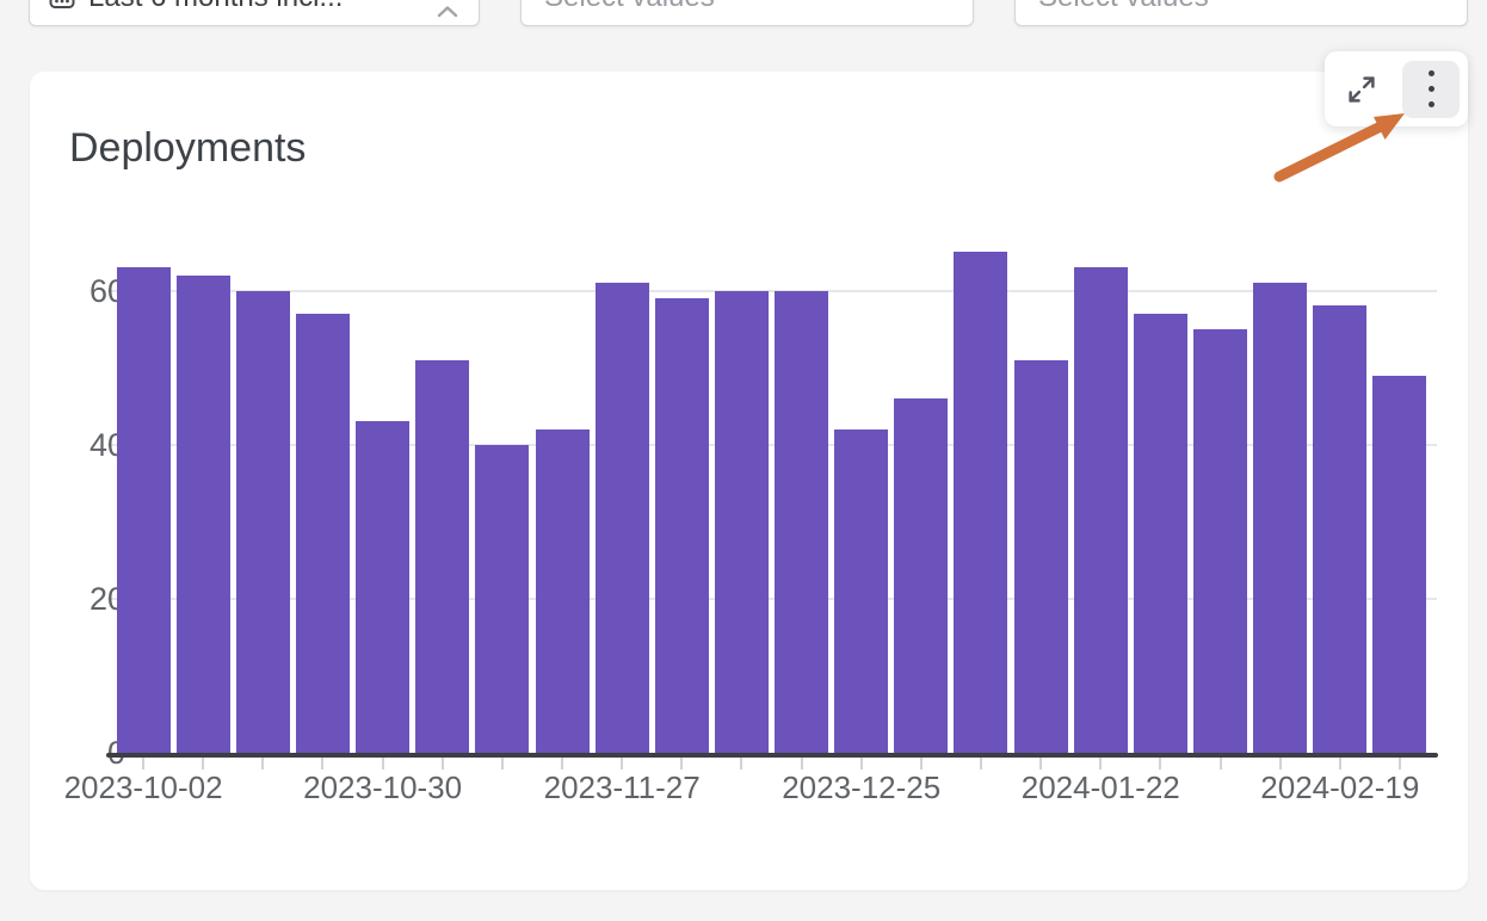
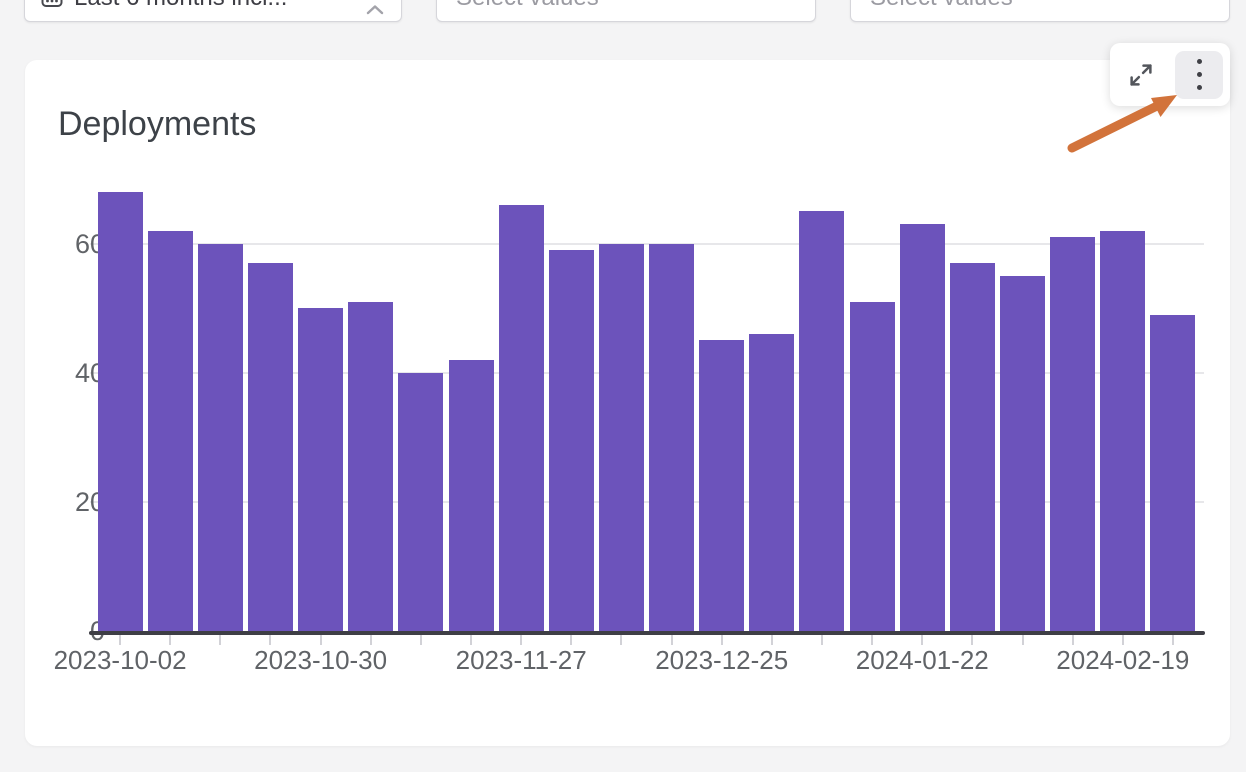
2023-10-02: 63 -> 68
2023-10-30: 43 -> 50
2023-11-27: 61 -> 66
2023-12-25: 42 -> 45
2024-02-19: 58 -> 62
